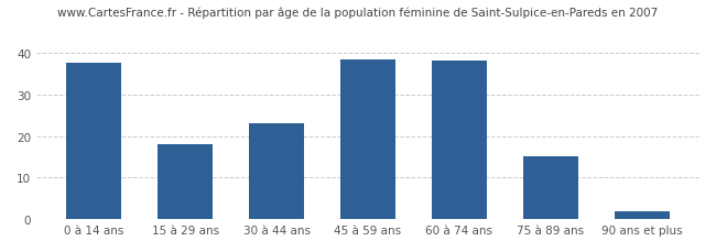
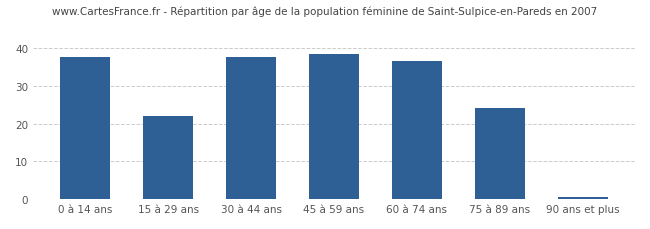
15 à 29 ans: 18.0 -> 22.0
30 à 44 ans: 23.0 -> 37.5
60 à 74 ans: 38.0 -> 36.5
75 à 89 ans: 15.0 -> 24.0
90 ans et plus: 2.0 -> 0.5
